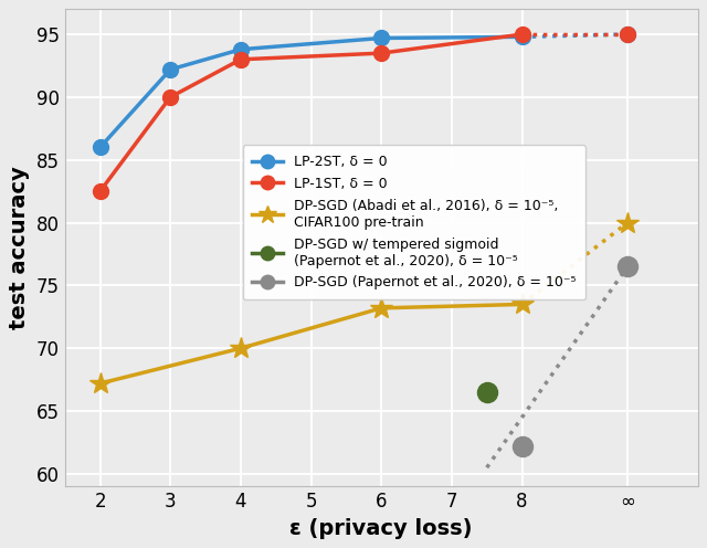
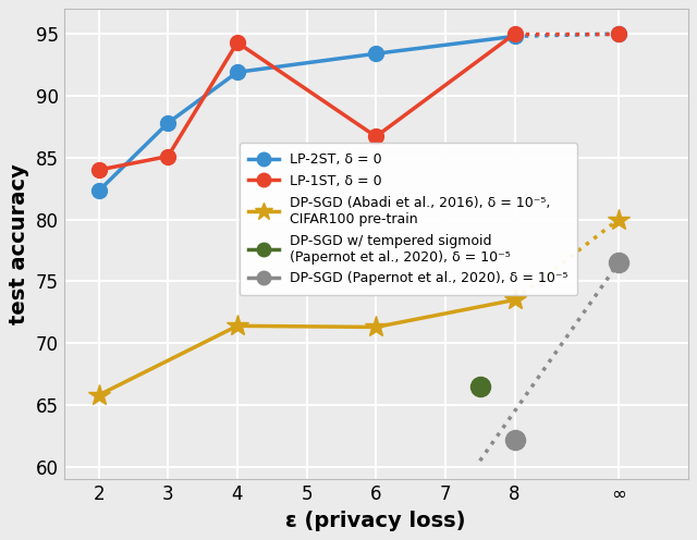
LP-2ST, δ = 0/2: 86.0 -> 82.3
LP-1ST, δ = 0/2: 82.5 -> 84.0
DP-SGD (Abadi et al., 2016), δ = 10⁻⁵, CIFAR100 pre-train/2: 67.2 -> 65.8
LP-2ST, δ = 0/3: 92.2 -> 87.8
LP-1ST, δ = 0/3: 90.0 -> 85.1
LP-2ST, δ = 0/4: 93.8 -> 91.9
LP-1ST, δ = 0/4: 93.0 -> 94.3
DP-SGD (Abadi et al., 2016), δ = 10⁻⁵, CIFAR100 pre-train/4: 70.0 -> 71.4
LP-2ST, δ = 0/6: 94.7 -> 93.4
LP-1ST, δ = 0/6: 93.5 -> 86.7
DP-SGD (Abadi et al., 2016), δ = 10⁻⁵, CIFAR100 pre-train/6: 73.2 -> 71.3
